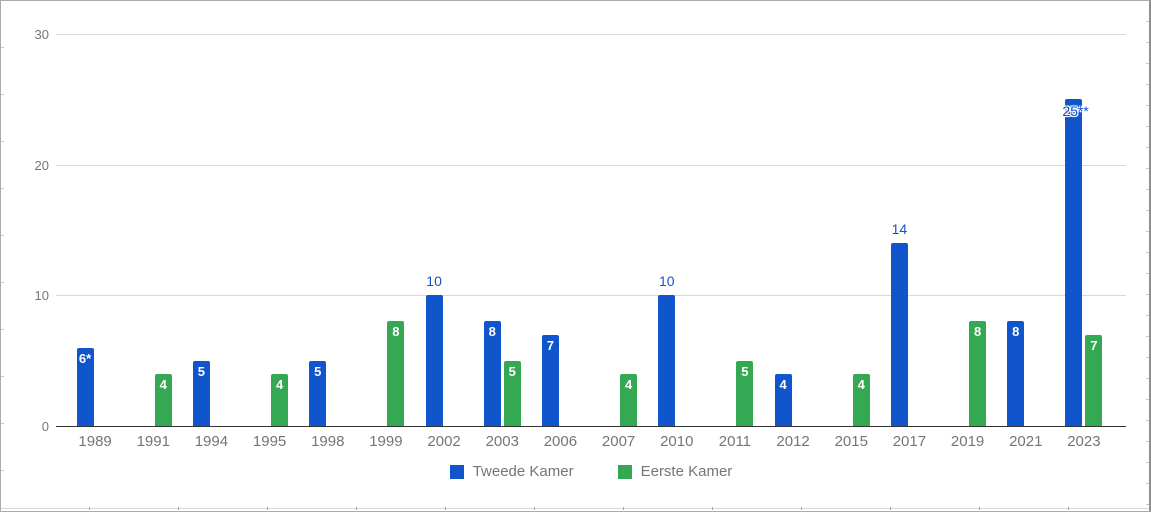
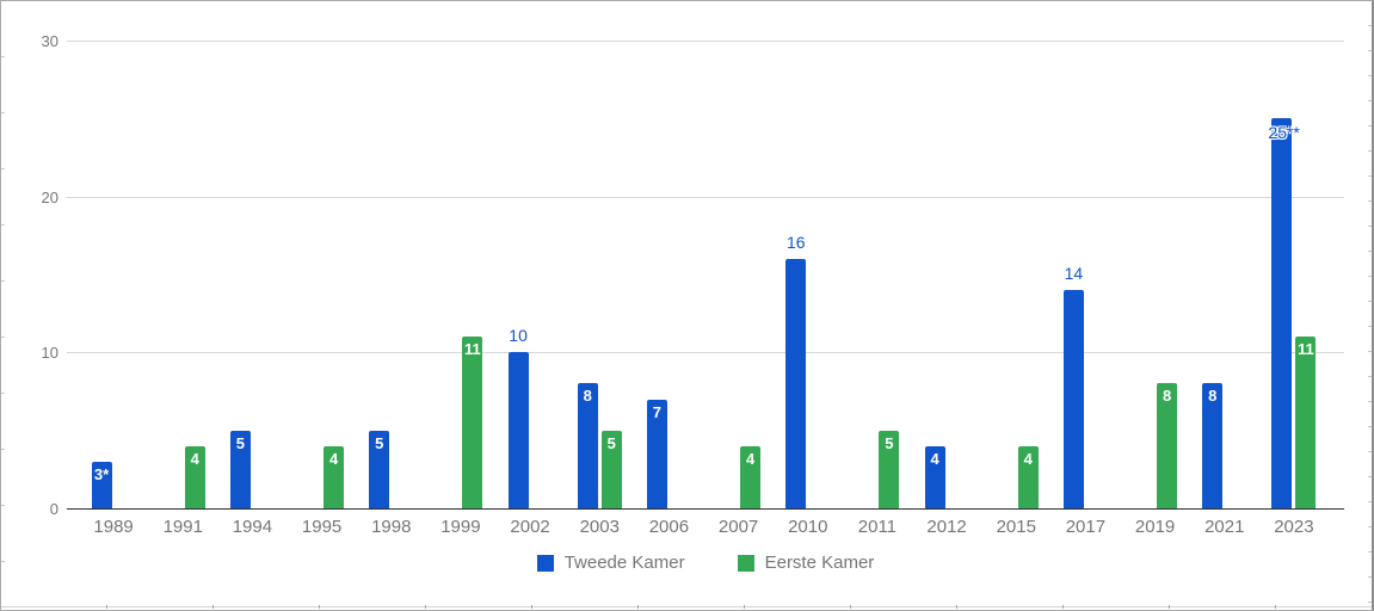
Tweede Kamer/1989: 6 -> 3
Eerste Kamer/1999: 8 -> 11
Tweede Kamer/2010: 10 -> 16
Eerste Kamer/2023: 7 -> 11
